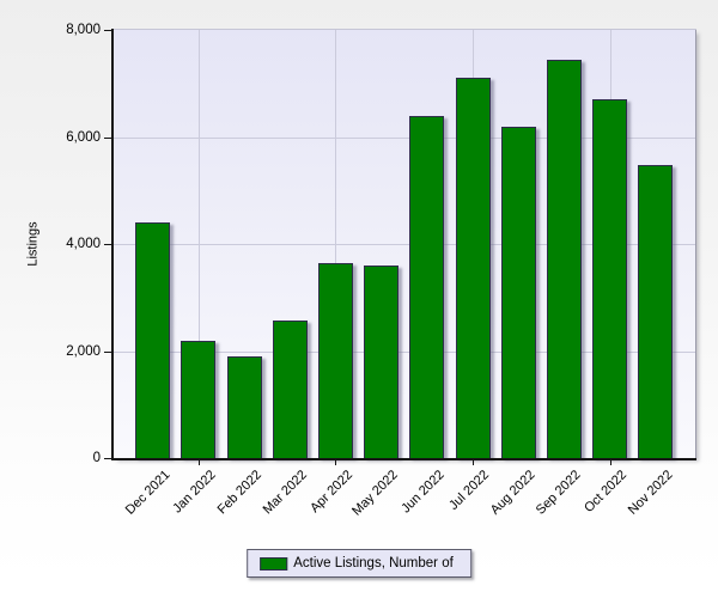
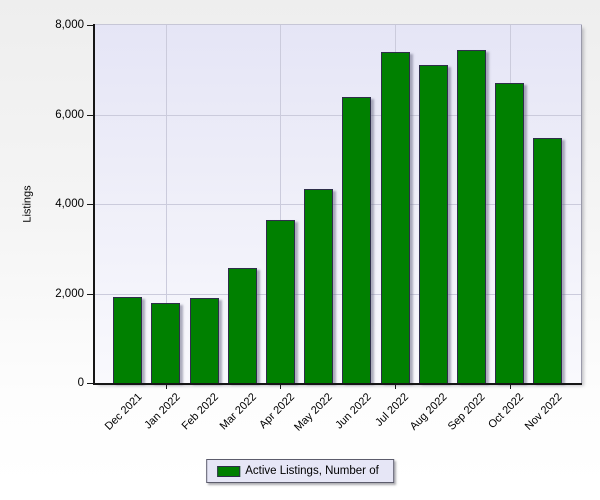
Dec 2021: 4400 -> 1900
Jan 2022: 2200 -> 1800
May 2022: 3600 -> 4300
Jul 2022: 7100 -> 7400
Aug 2022: 6200 -> 7100
